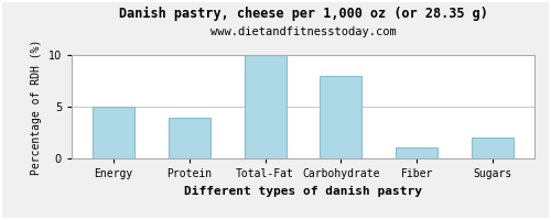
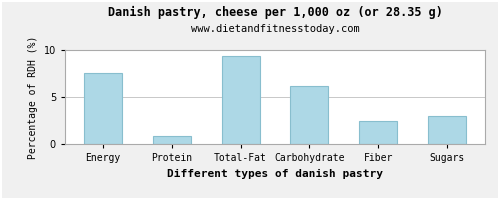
Energy: 5.0 -> 7.6
Protein: 3.9 -> 0.8
Total-Fat: 10.0 -> 9.4
Carbohydrate: 8.0 -> 6.2
Fiber: 1.1 -> 2.4
Sugars: 2.0 -> 3.0
